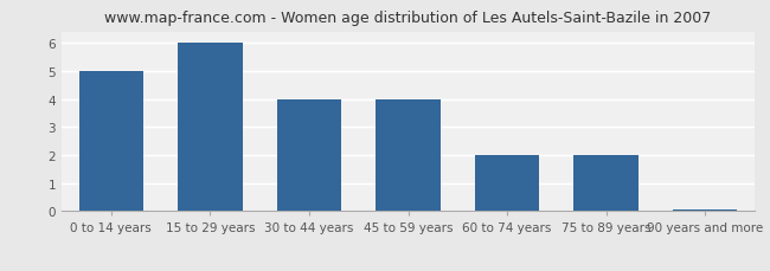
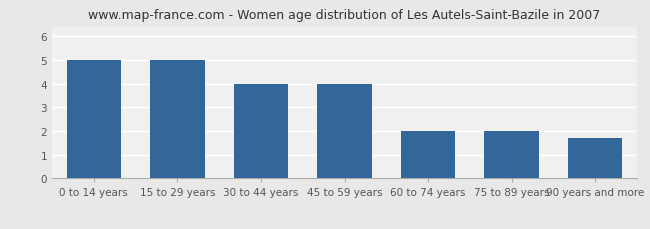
15 to 29 years: 6.00 -> 5.00
90 years and more: 0.07 -> 1.70
